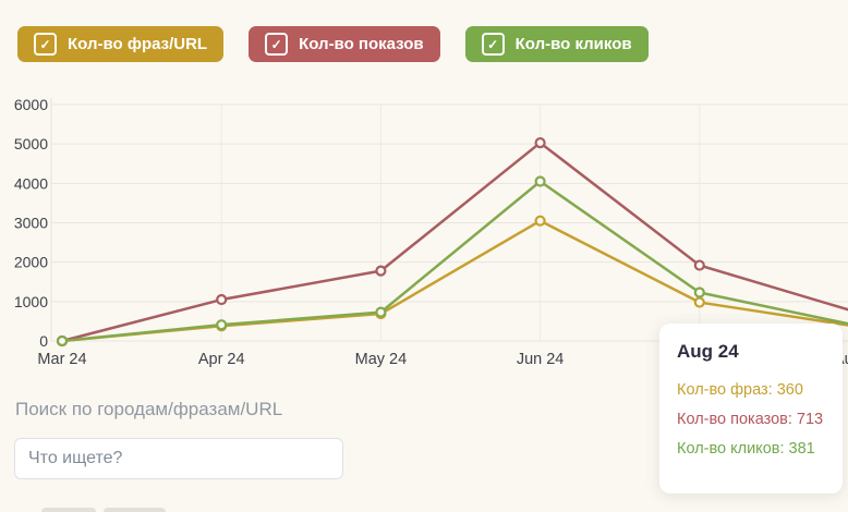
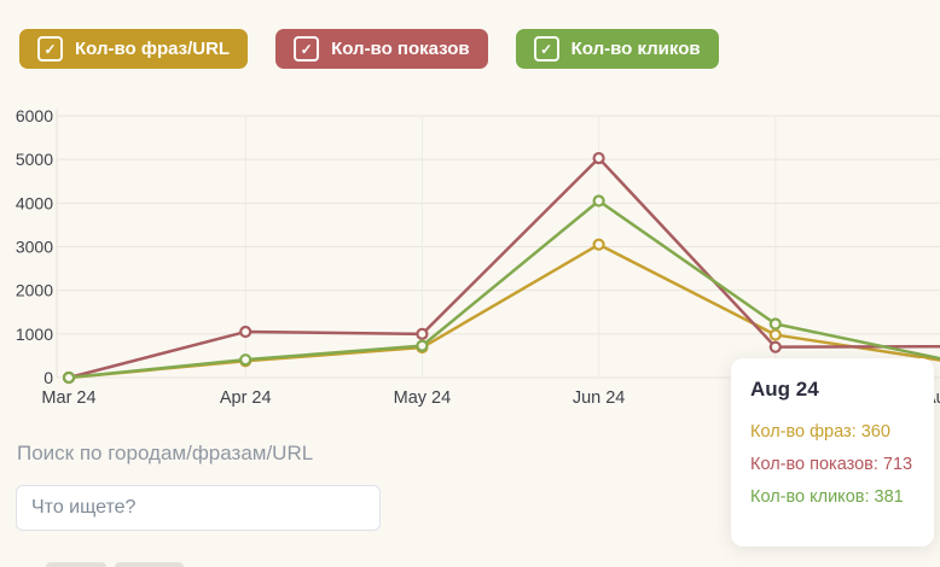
Кол-во показов/May 24: 1800 -> 1000
Кол-во показов/Jul 24: 1900 -> 700
